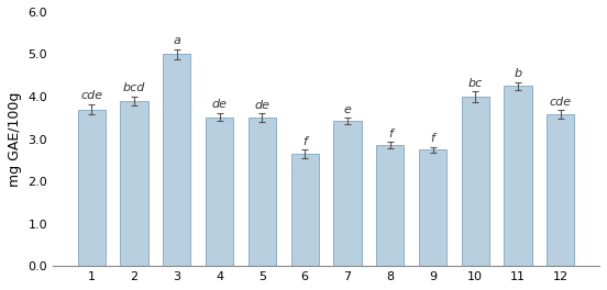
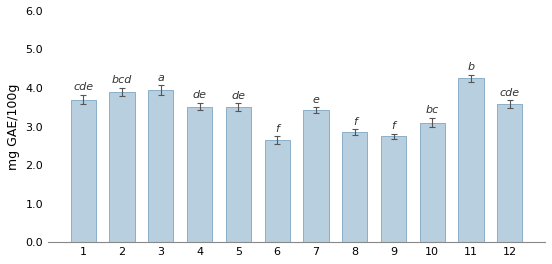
3: 5.00 -> 3.95
10: 4.00 -> 3.10
